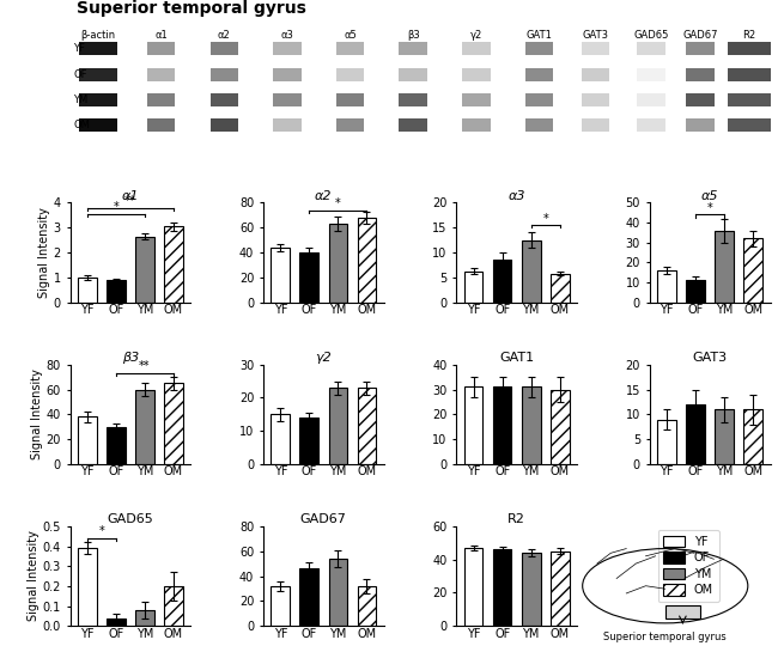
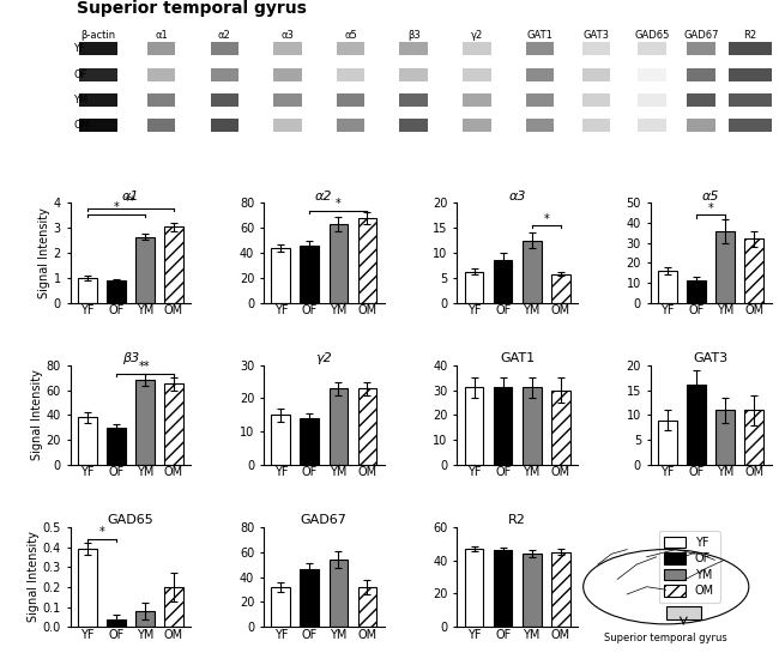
α2/OF: 40 -> 46
β3/YM: 60 -> 68
GAT3/OF: 12 -> 16
